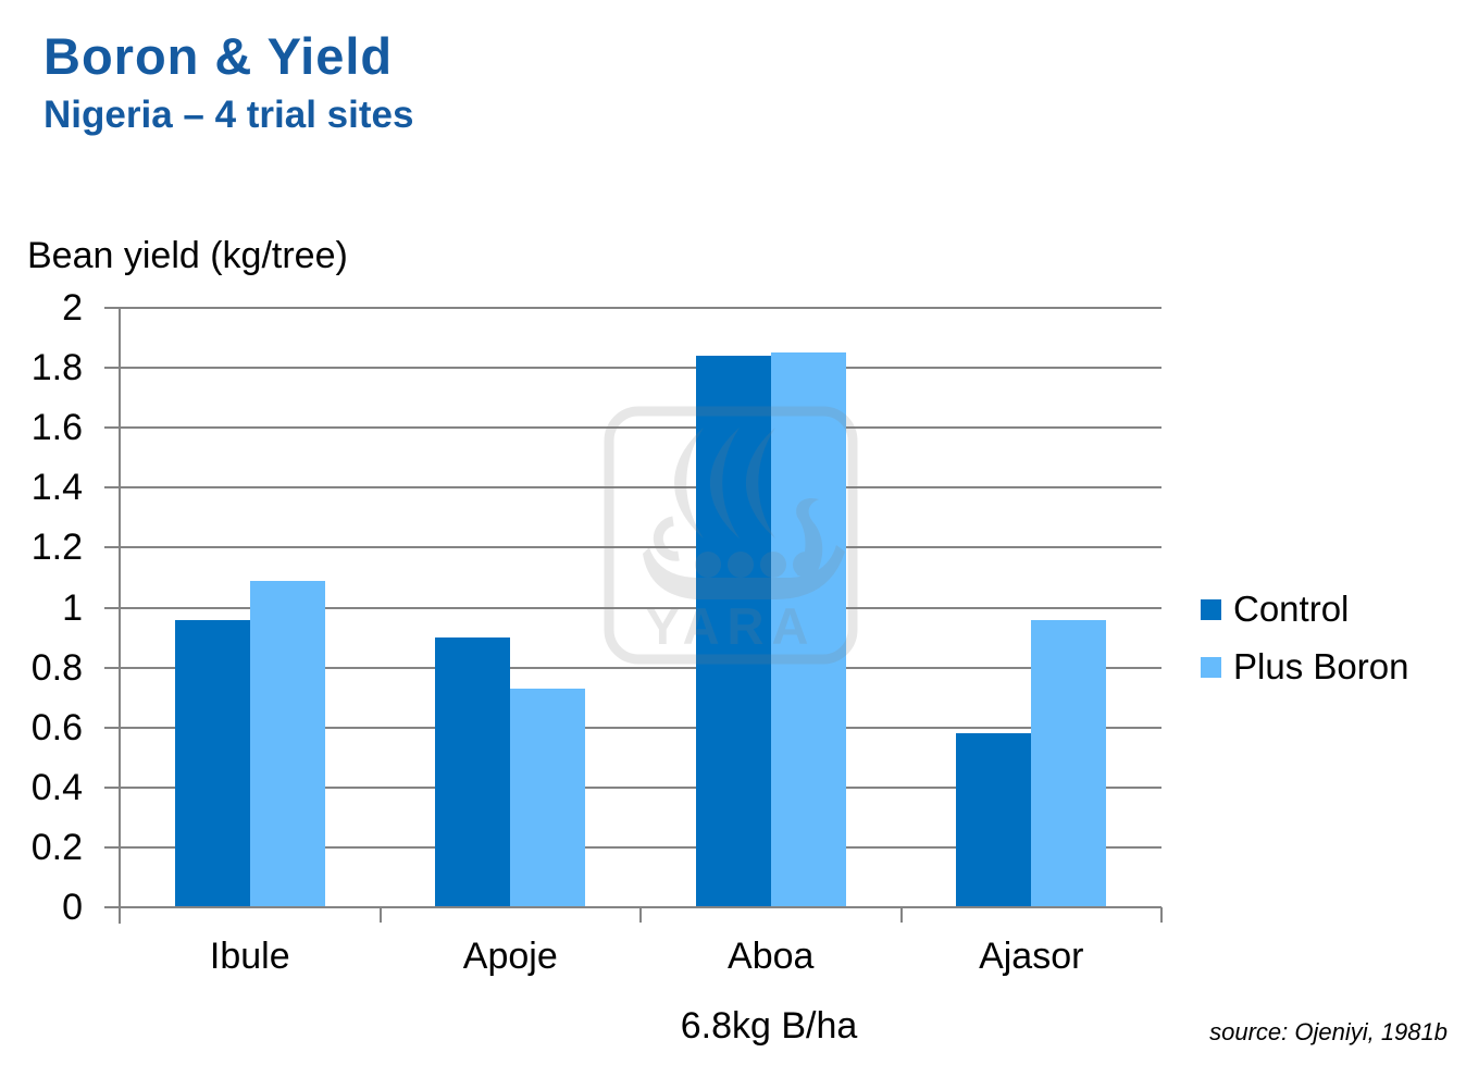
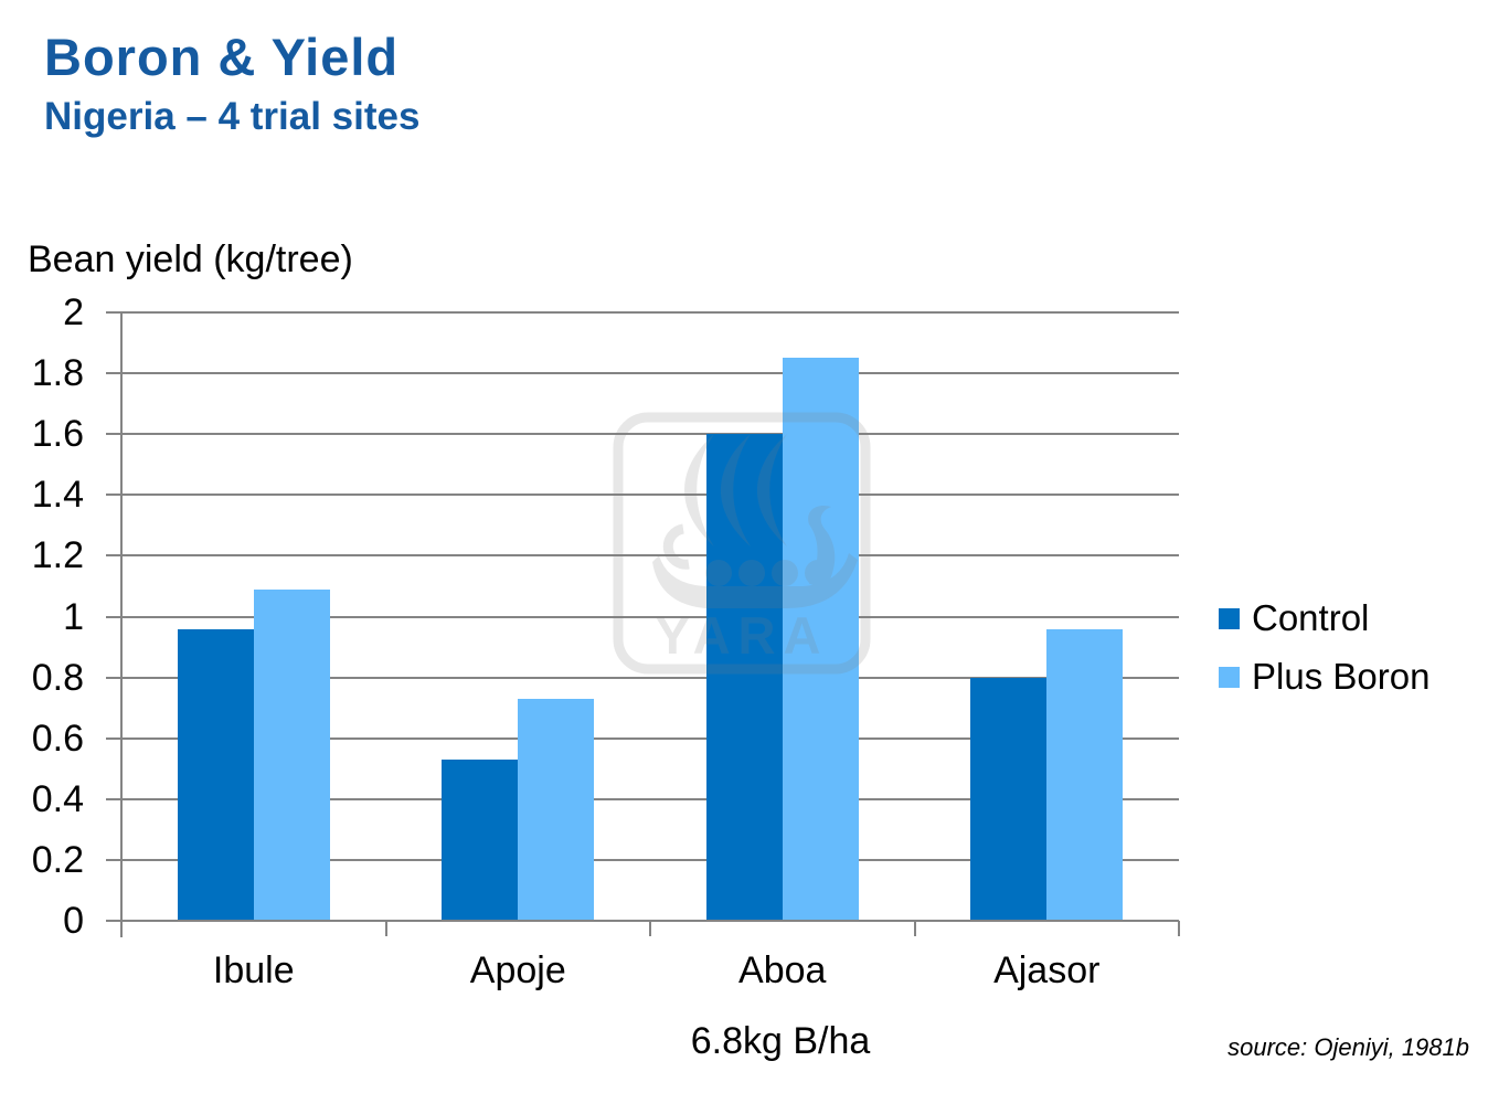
Control/Apoje: 0.90 -> 0.53
Control/Aboa: 1.84 -> 1.60
Control/Ajasor: 0.58 -> 0.80
